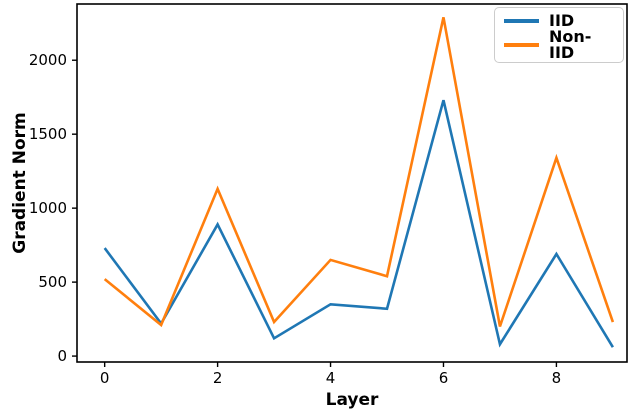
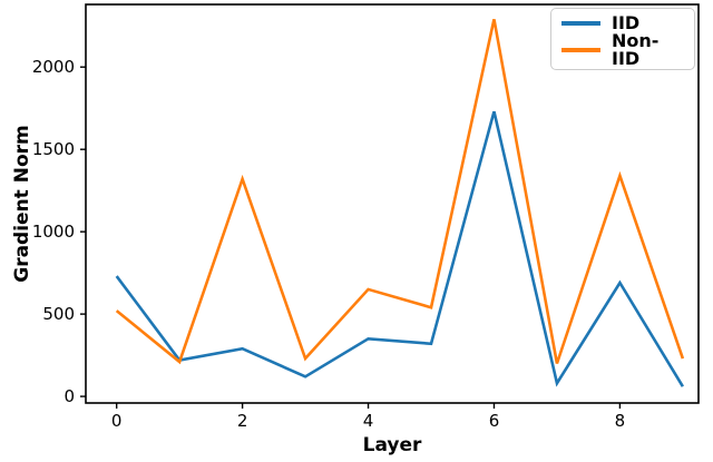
IID/2: 890 -> 290
Non-IID/2: 1130 -> 1320
